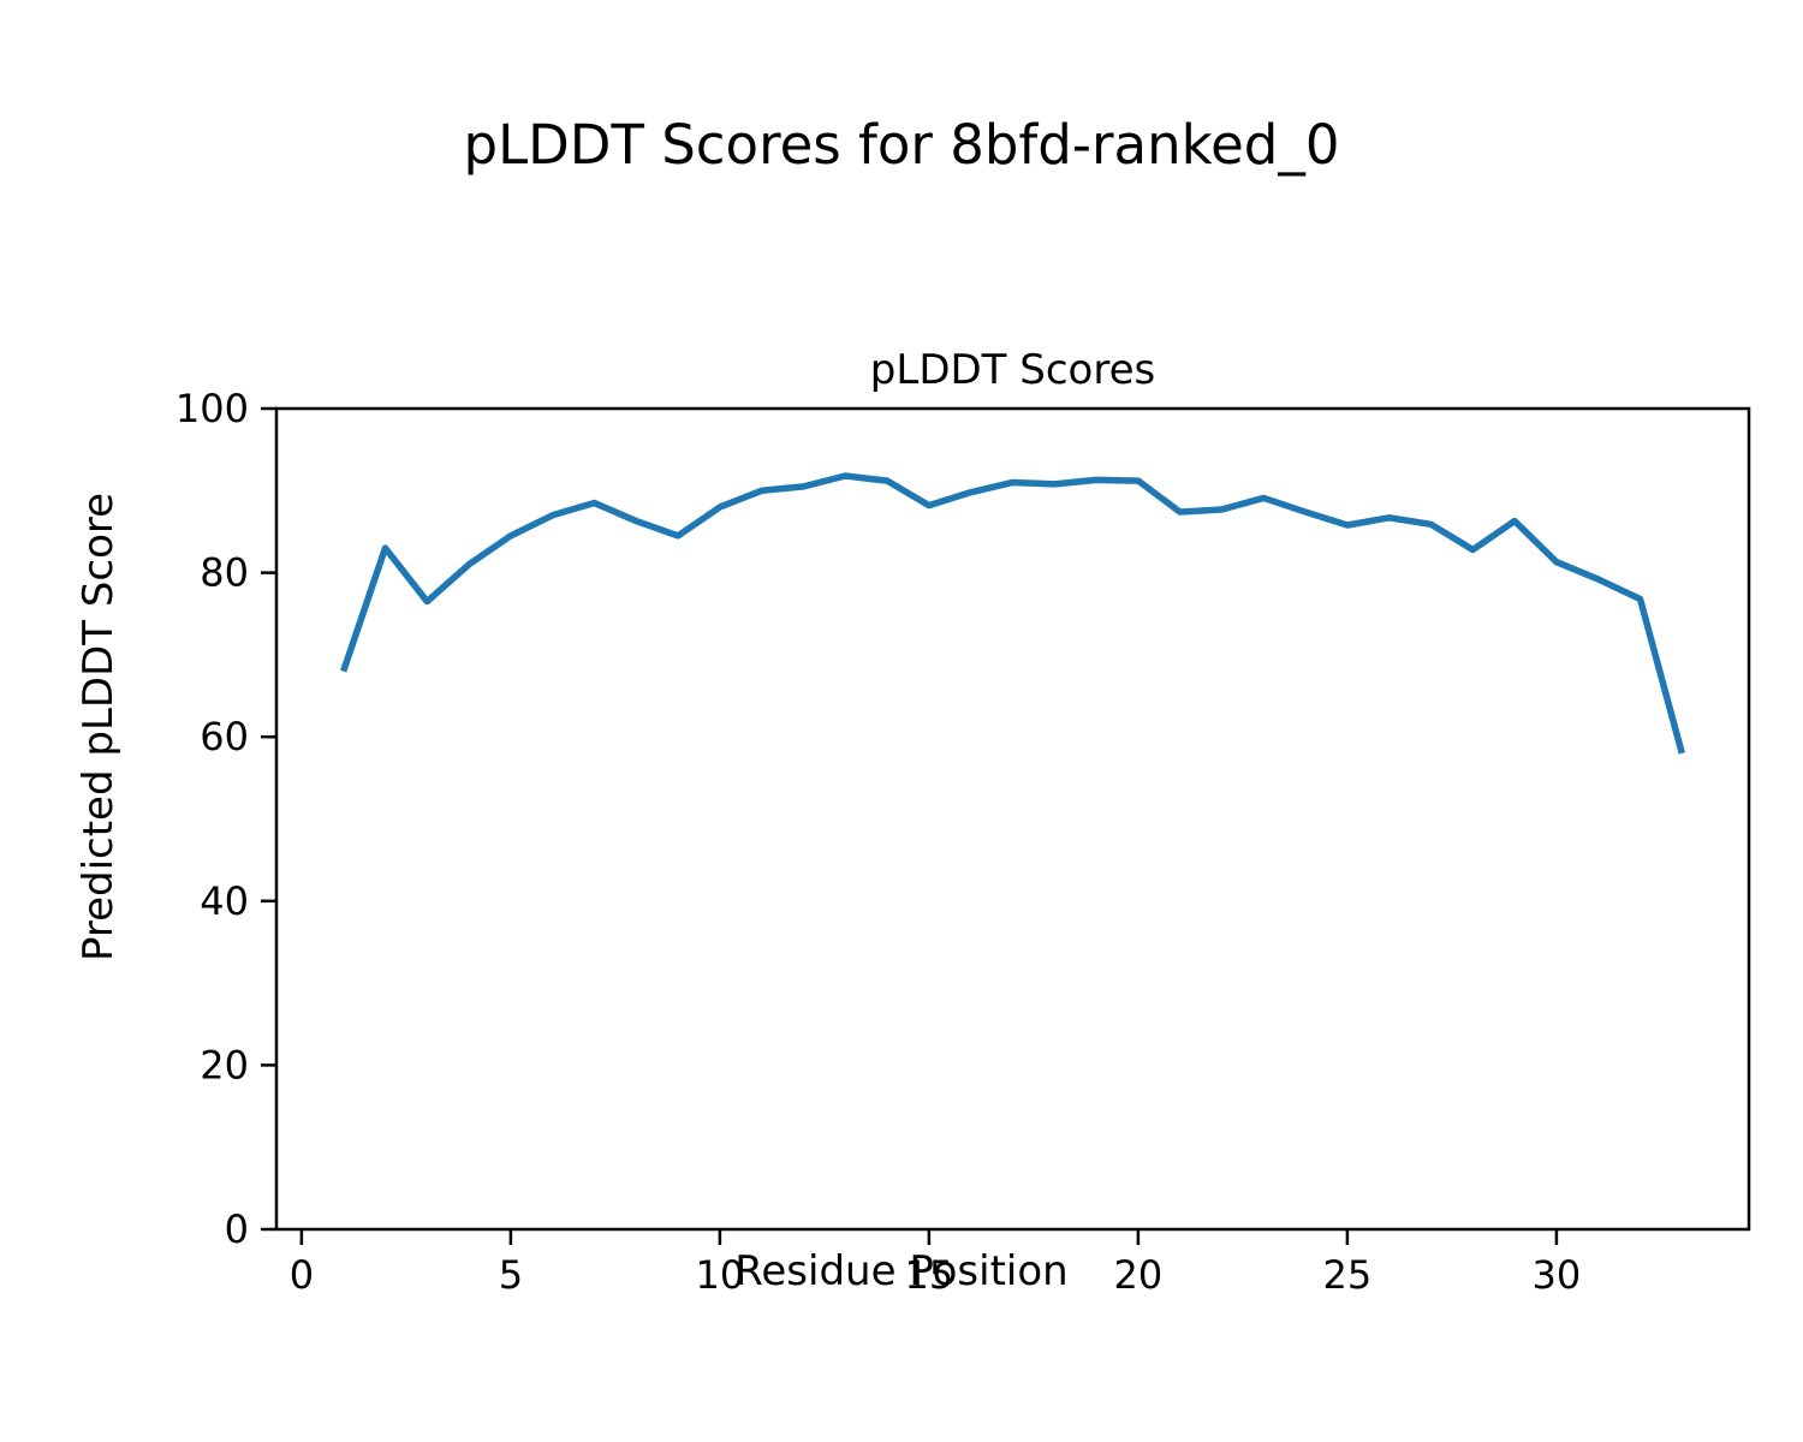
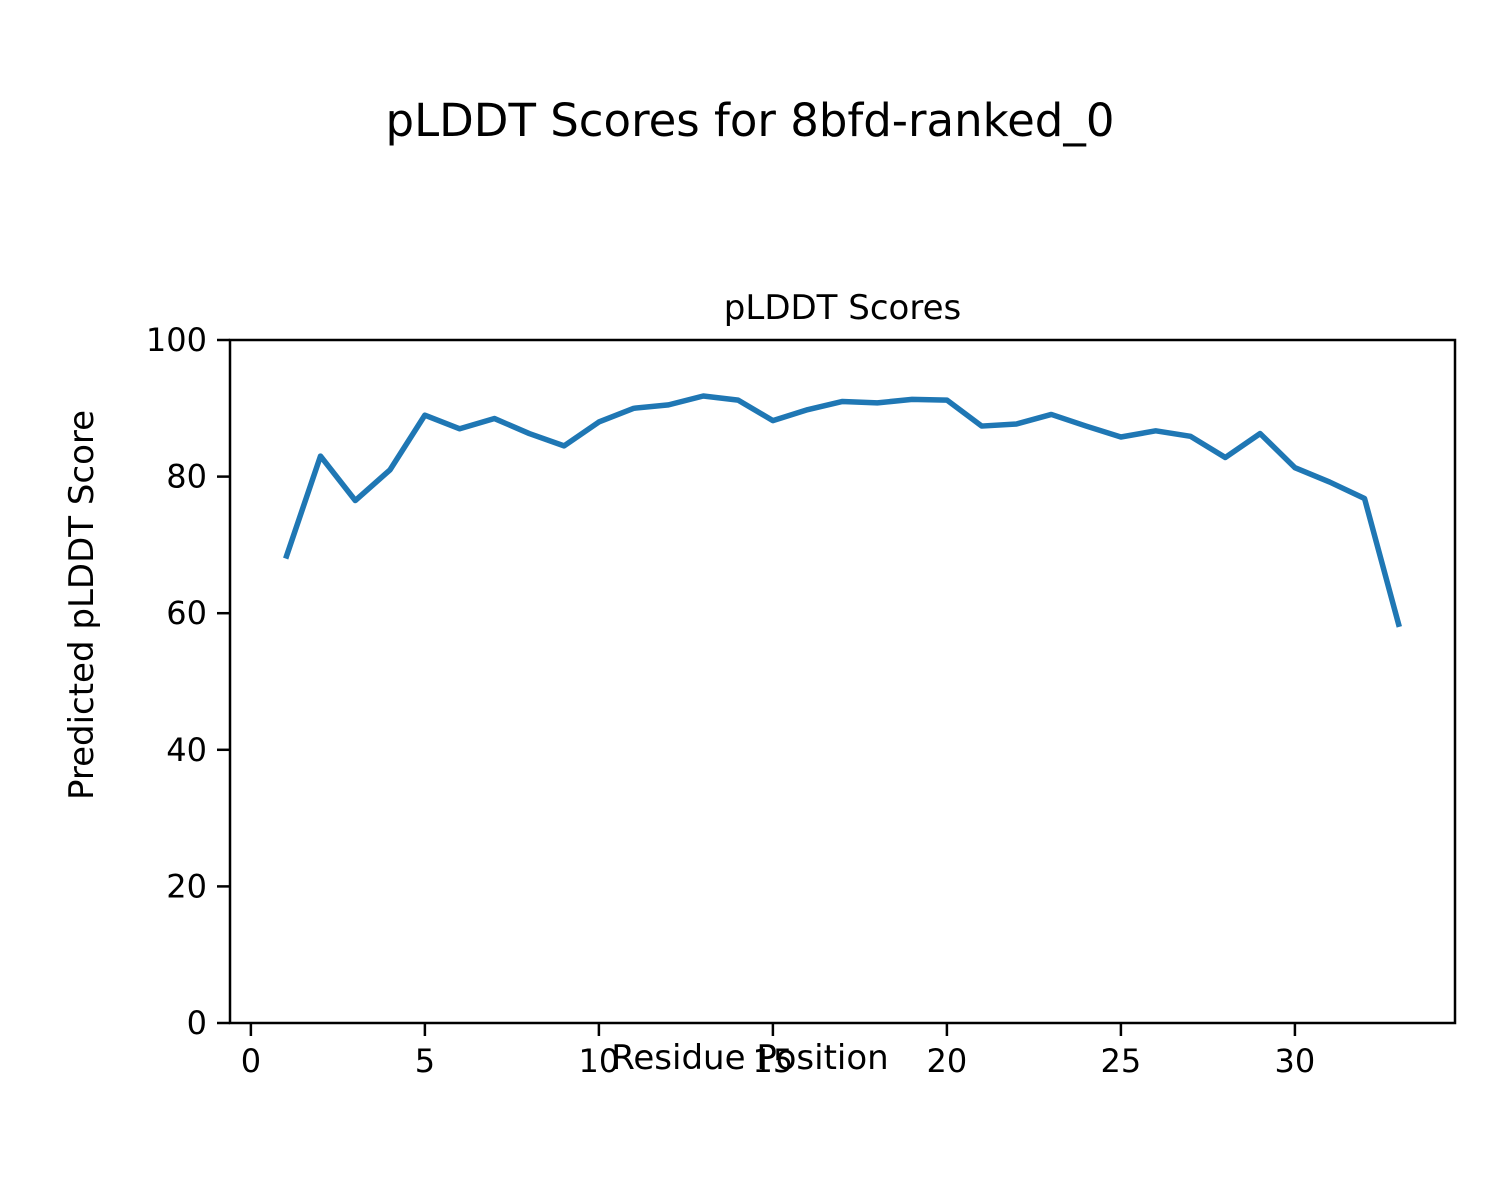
5: 84 -> 89
